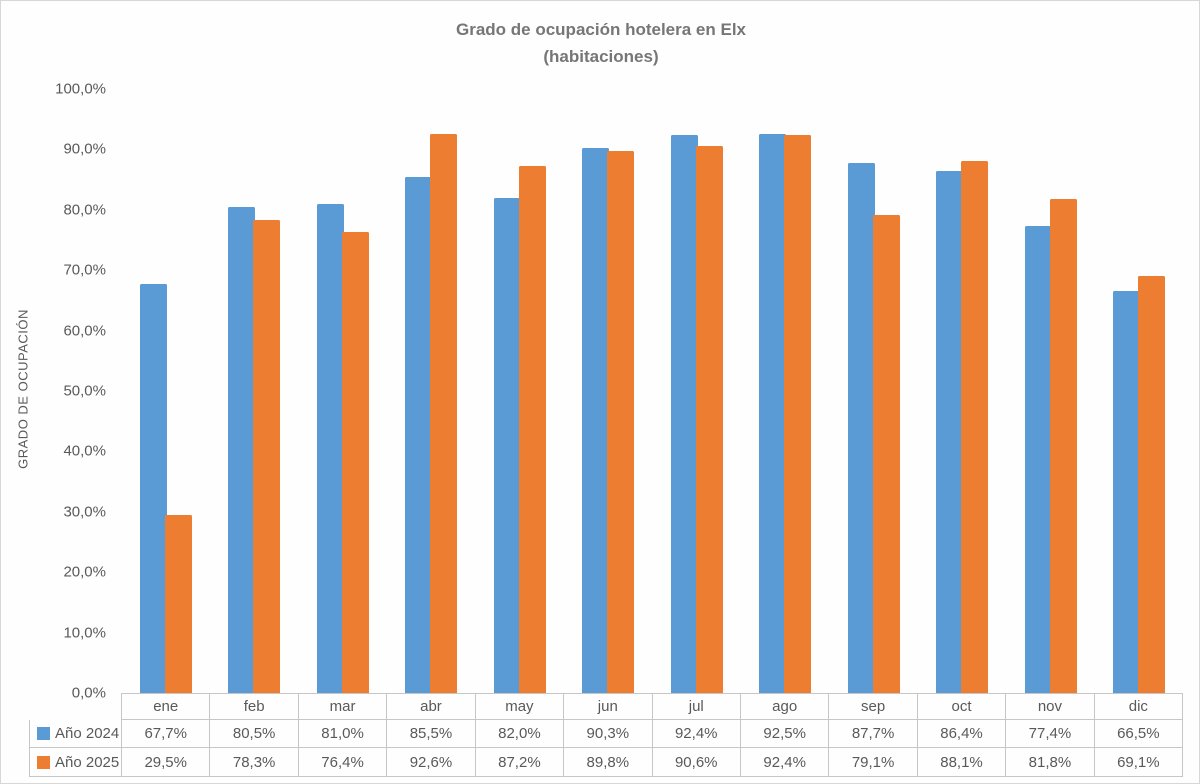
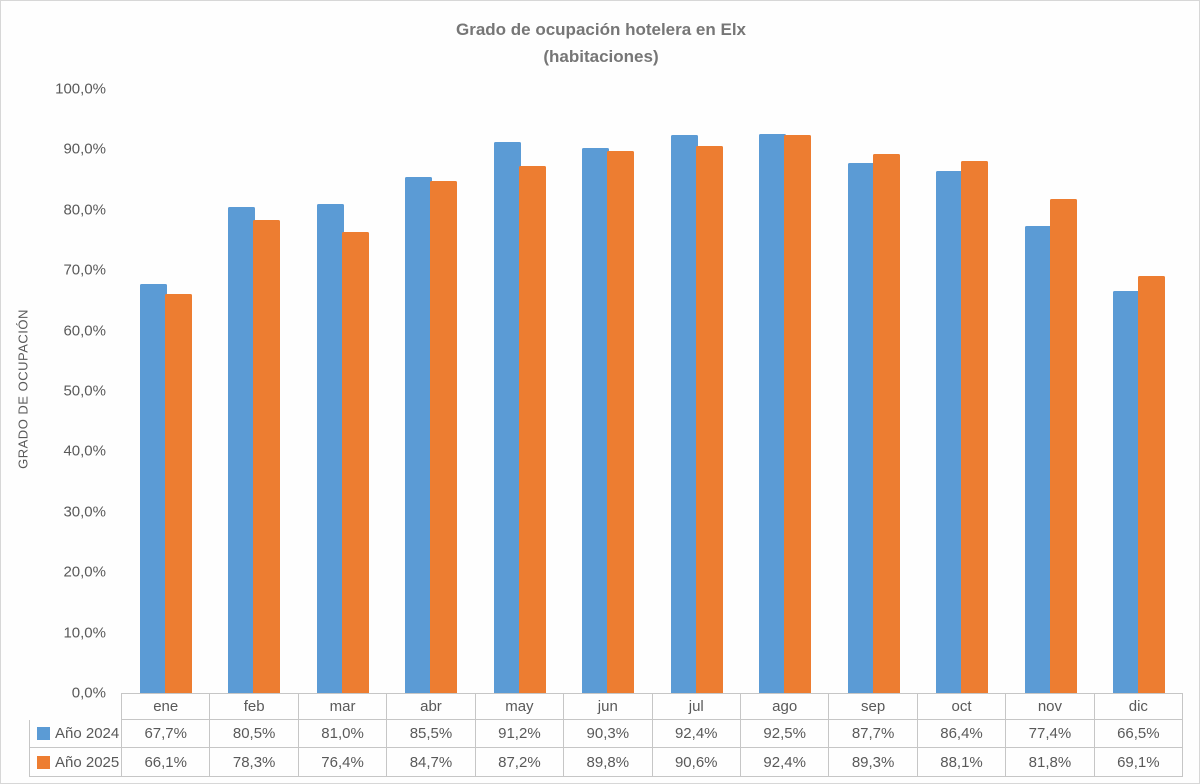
Año 2025/ene: 29,5% -> 66,1%
Año 2025/abr: 92,6% -> 84,7%
Año 2024/may: 82,0% -> 91,2%
Año 2025/sep: 79,1% -> 89,3%
